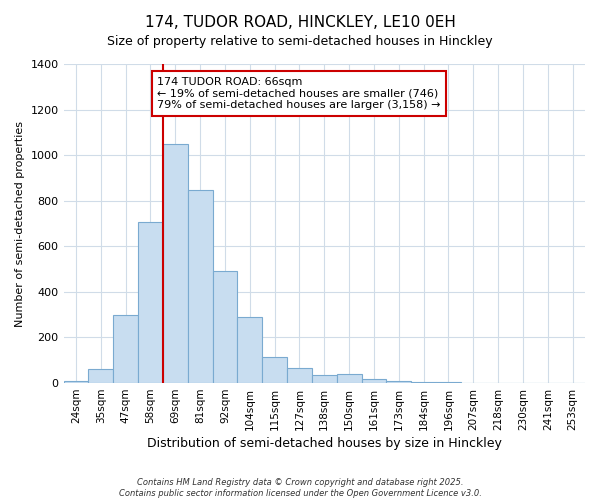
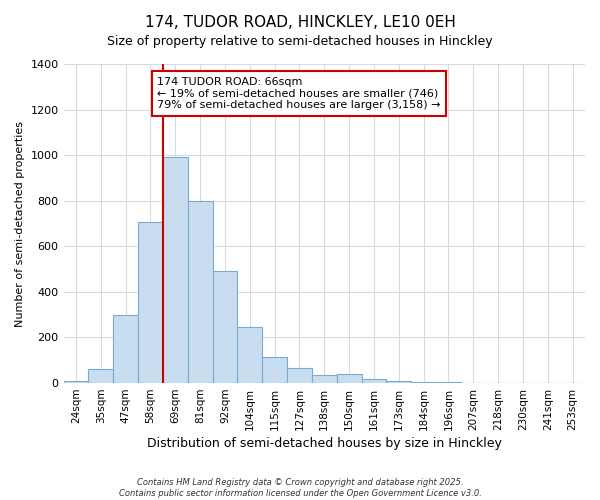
69sqm: 1050 -> 990
81sqm: 845 -> 800
104sqm: 290 -> 245
